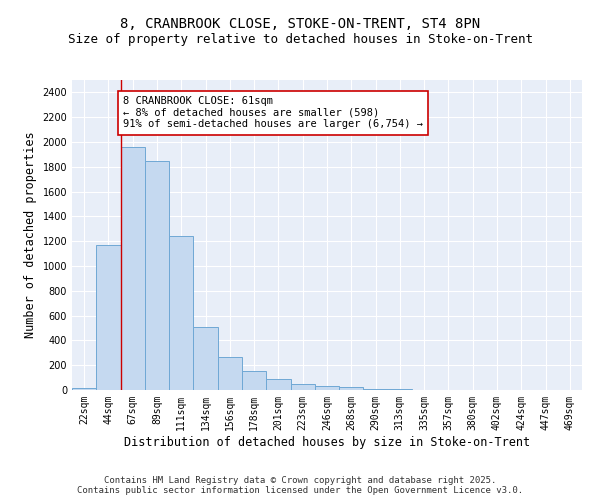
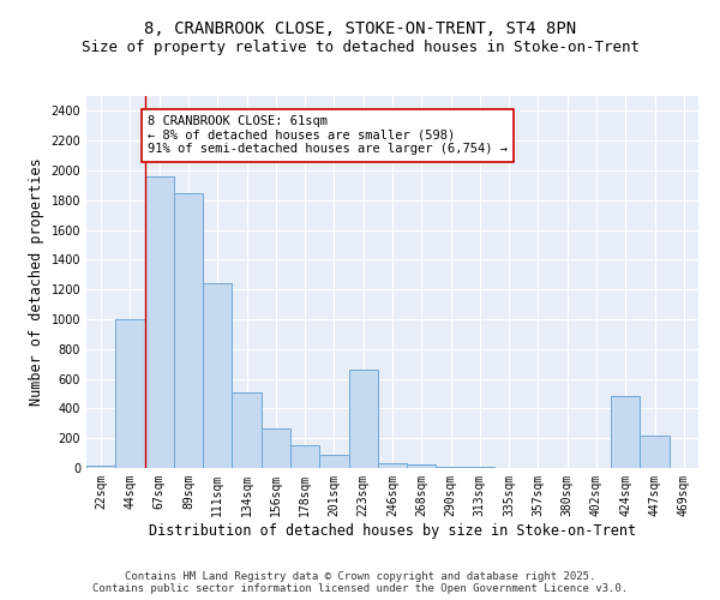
44sqm: 1170 -> 1000
223sqm: 40 -> 660
424sqm: 0 -> 480
447sqm: 0 -> 220
